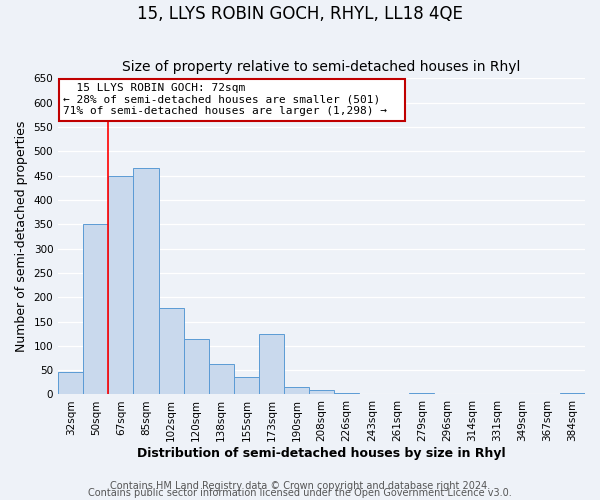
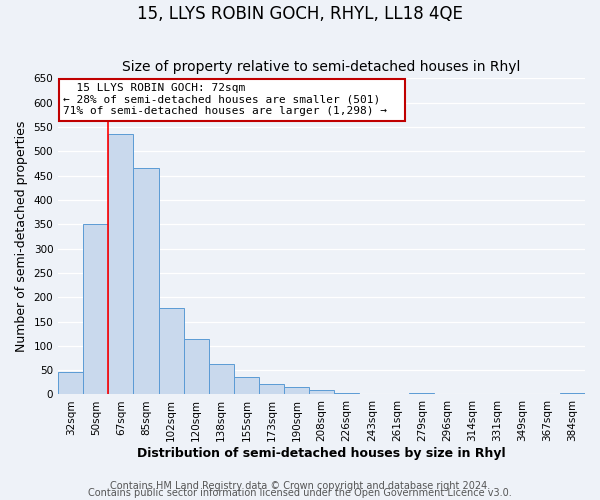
67sqm: 450 -> 535
173sqm: 125 -> 22
